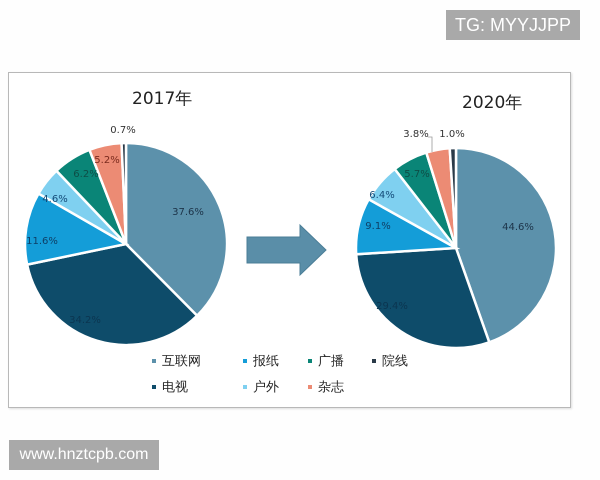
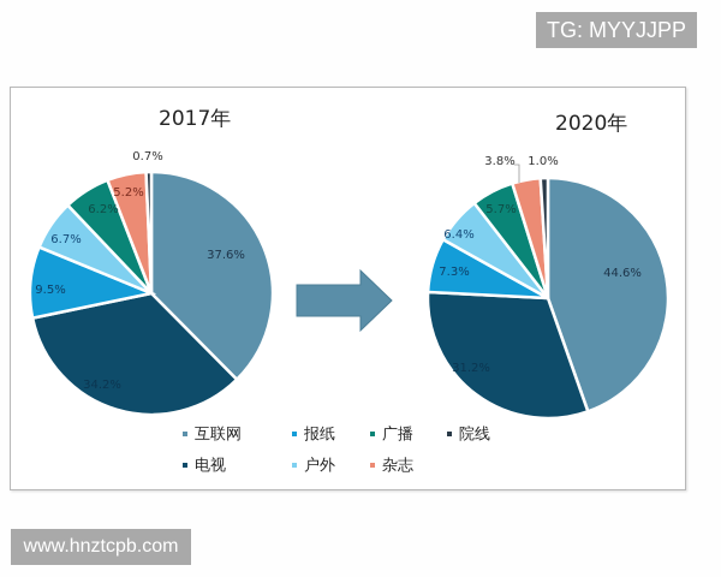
2017年/报纸: 11.6% -> 9.5%
2017年/户外: 4.6% -> 6.7%
2020年/电视: 29.4% -> 31.2%
2020年/报纸: 9.1% -> 7.3%
